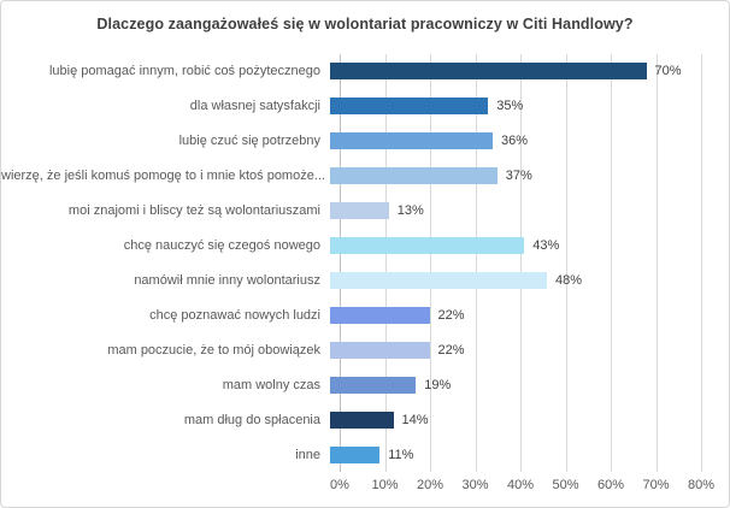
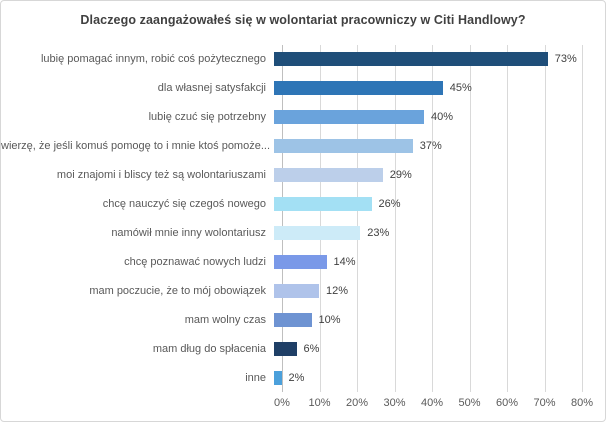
lubię pomagać innym, robić coś pożytecznego: 70% -> 73%
dla własnej satysfakcji: 35% -> 45%
lubię czuć się potrzebny: 36% -> 40%
moi znajomi i bliscy też są wolontariuszami: 13% -> 29%
chcę nauczyć się czegoś nowego: 43% -> 26%
namówił mnie inny wolontariusz: 48% -> 23%
chcę poznawać nowych ludzi: 22% -> 14%
mam poczucie, że to mój obowiązek: 22% -> 12%
mam wolny czas: 19% -> 10%
mam dług do spłacenia: 14% -> 6%
inne: 11% -> 2%
